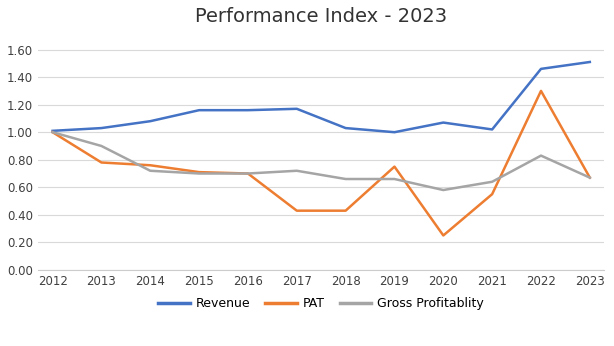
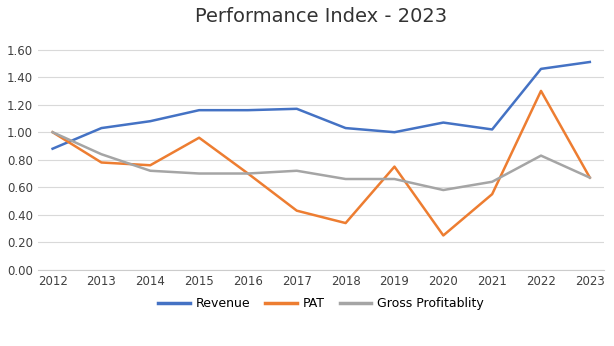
Revenue/2012: 1.01 -> 0.88
Gross Profitablity/2013: 0.90 -> 0.84
PAT/2015: 0.71 -> 0.96
PAT/2018: 0.43 -> 0.34
